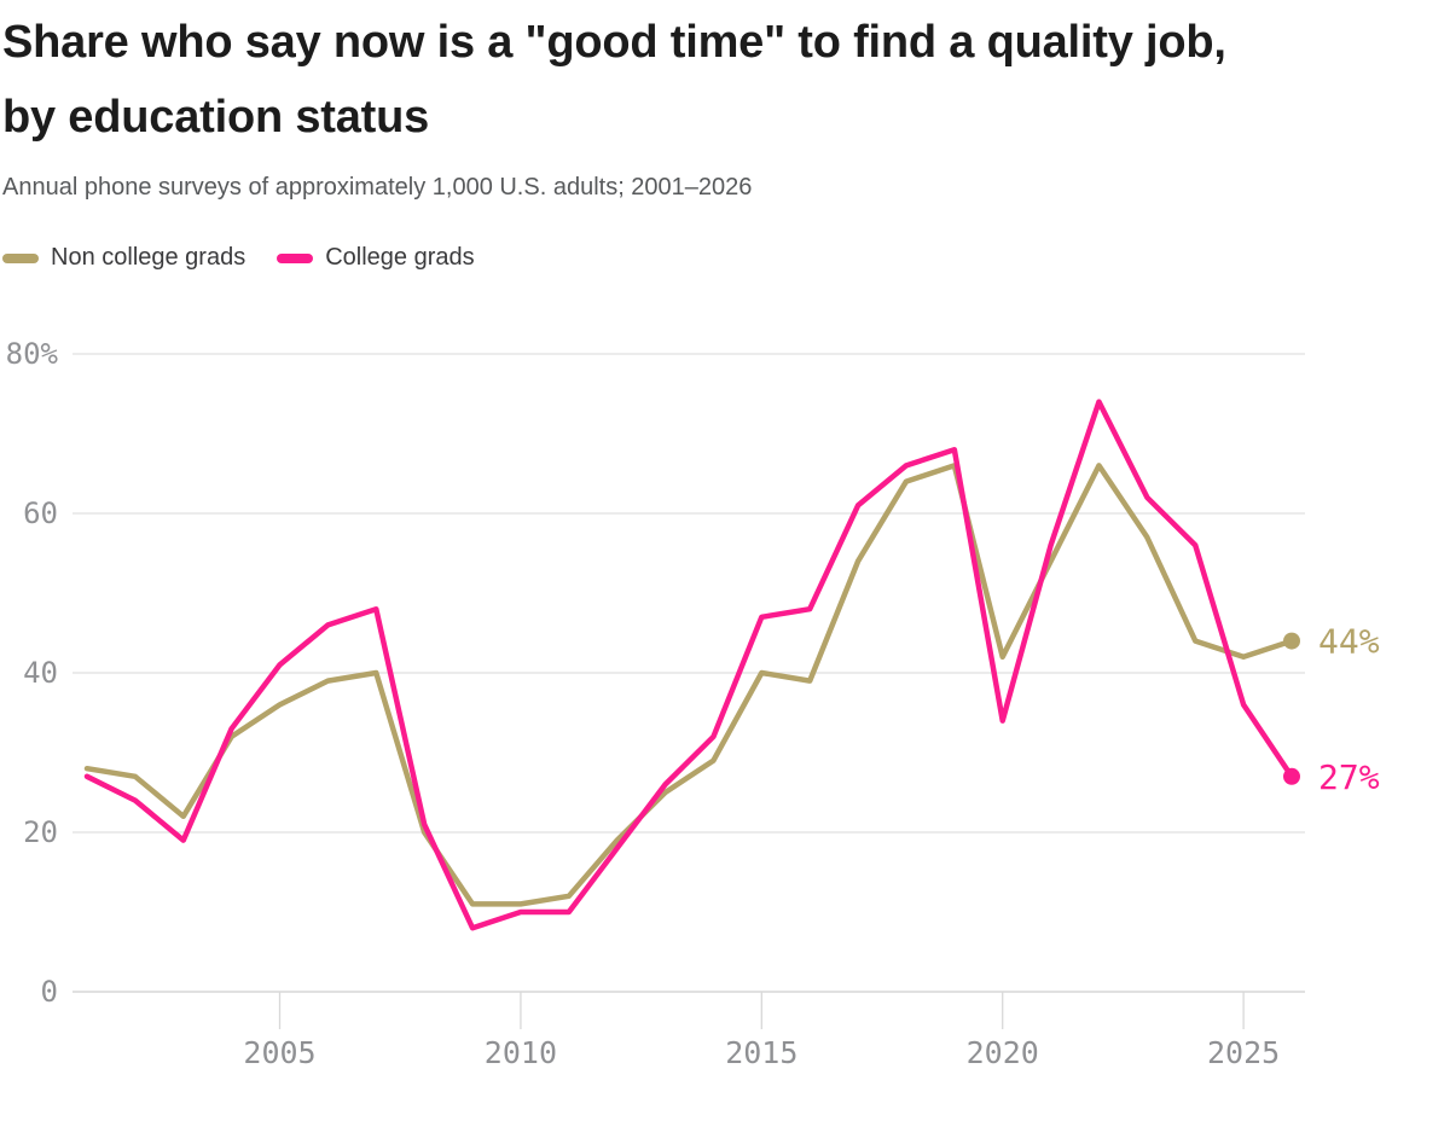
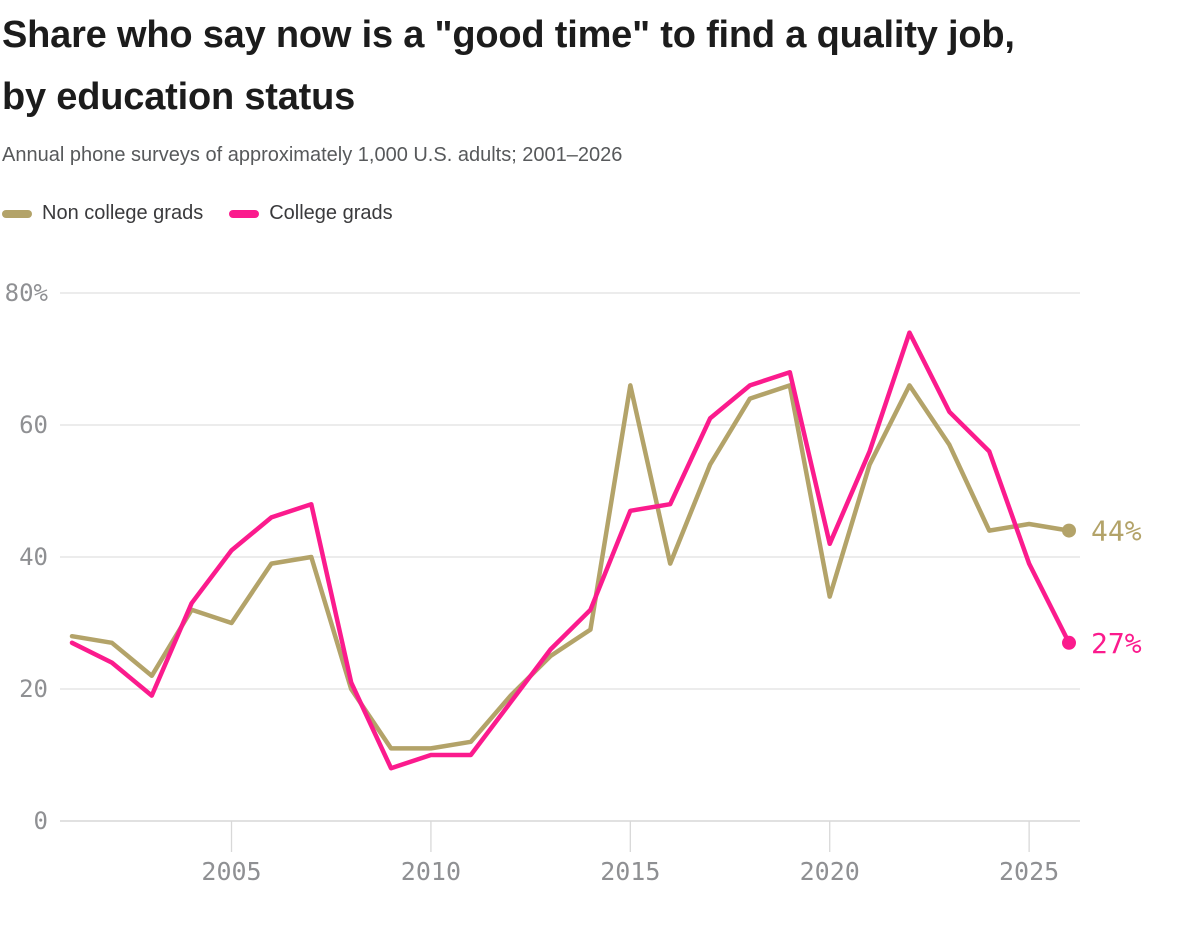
Non college grads/2005: 36% -> 30%
Non college grads/2015: 40% -> 66%
Non college grads/2020: 42% -> 34%
College grads/2020: 34% -> 42%
Non college grads/2025: 42% -> 45%
College grads/2025: 36% -> 39%
